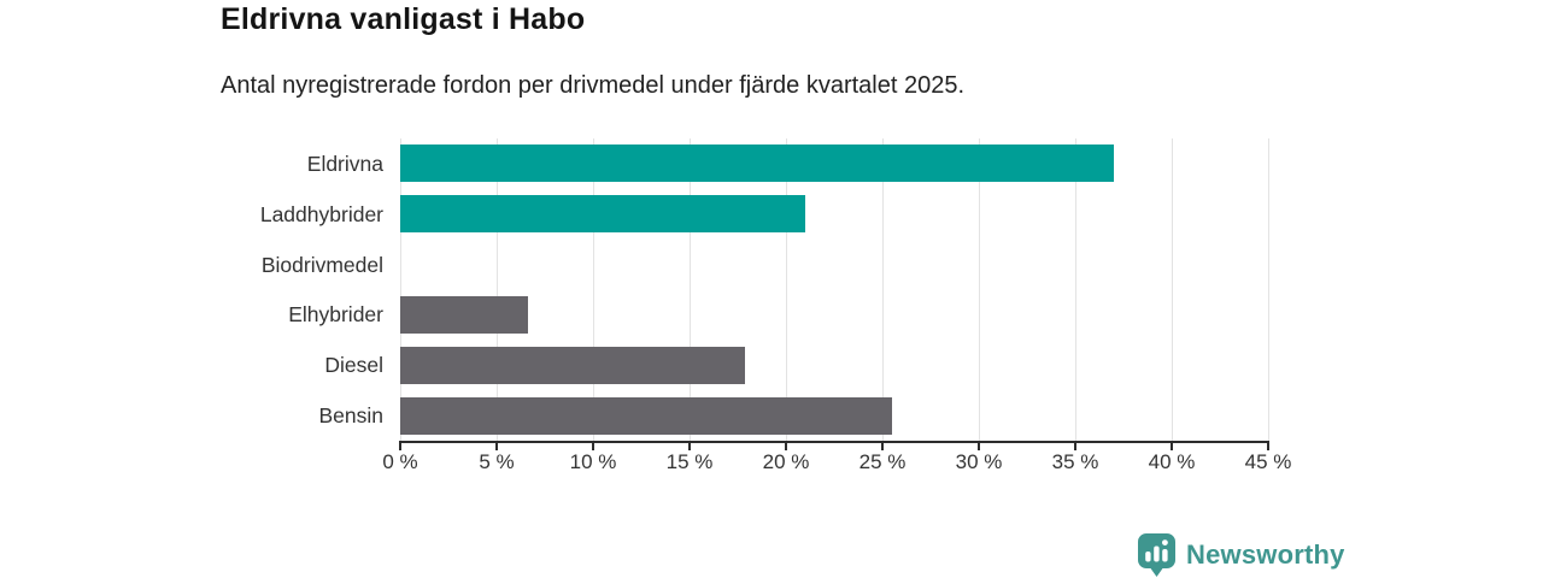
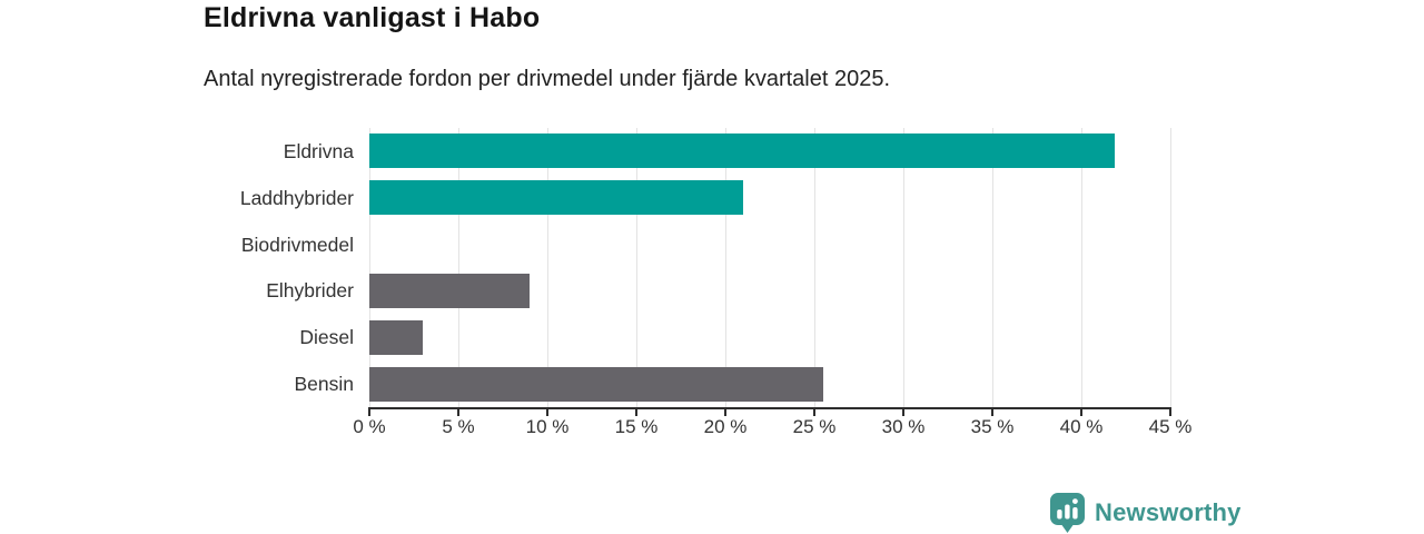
Eldrivna: 37.0% -> 41.9%
Elhybrider: 6.6% -> 9.0%
Diesel: 17.9% -> 3.0%
